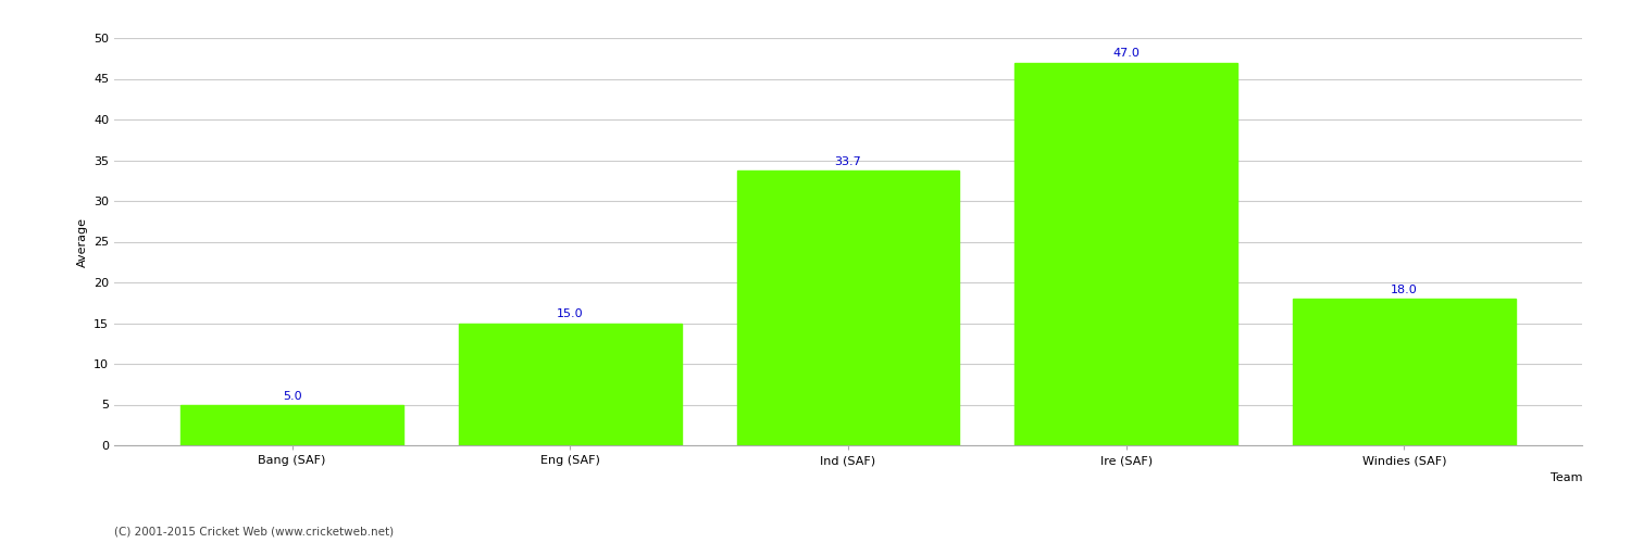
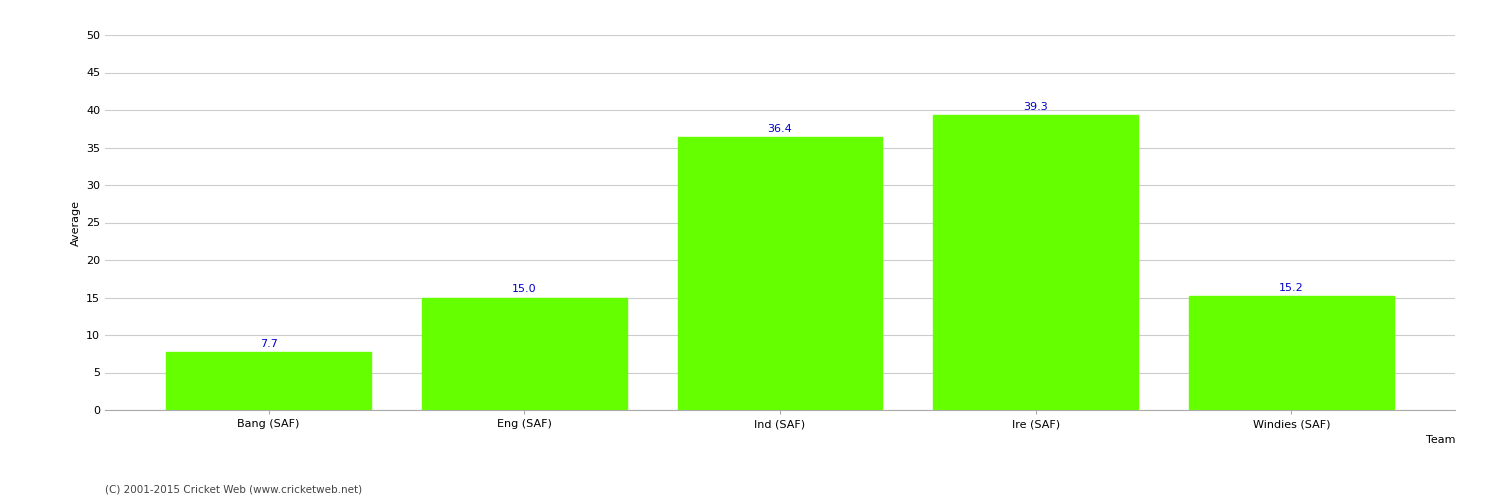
Bang (SAF): 5.0 -> 7.7
Ind (SAF): 33.7 -> 36.4
Ire (SAF): 47.0 -> 39.3
Windies (SAF): 18.0 -> 15.2
